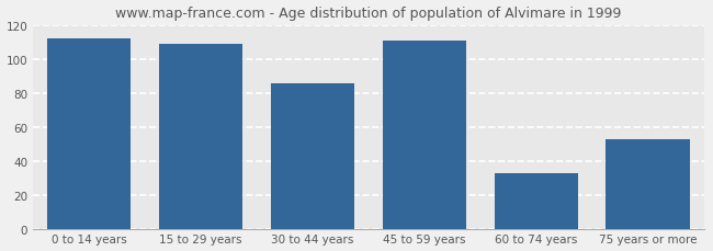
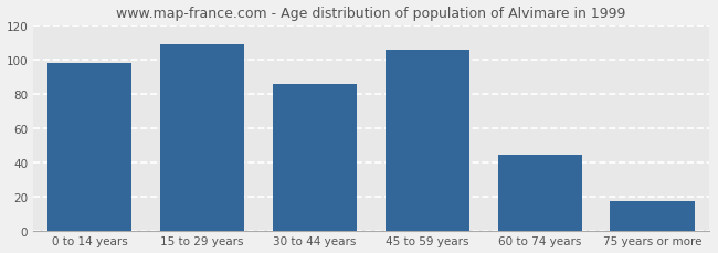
0 to 14 years: 112 -> 98
45 to 59 years: 111 -> 106
60 to 74 years: 33 -> 44
75 years or more: 53 -> 17
